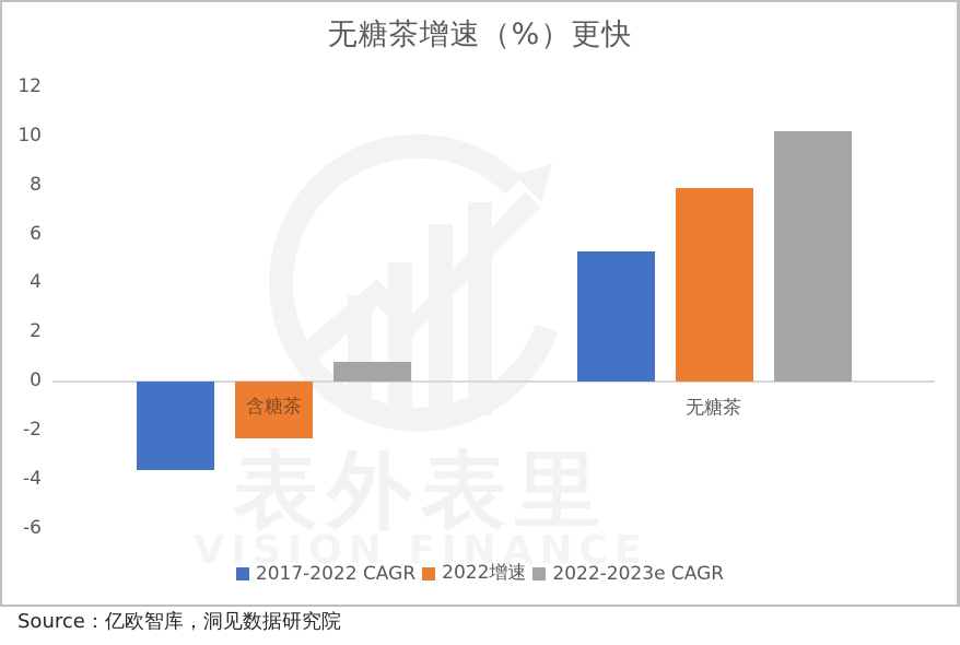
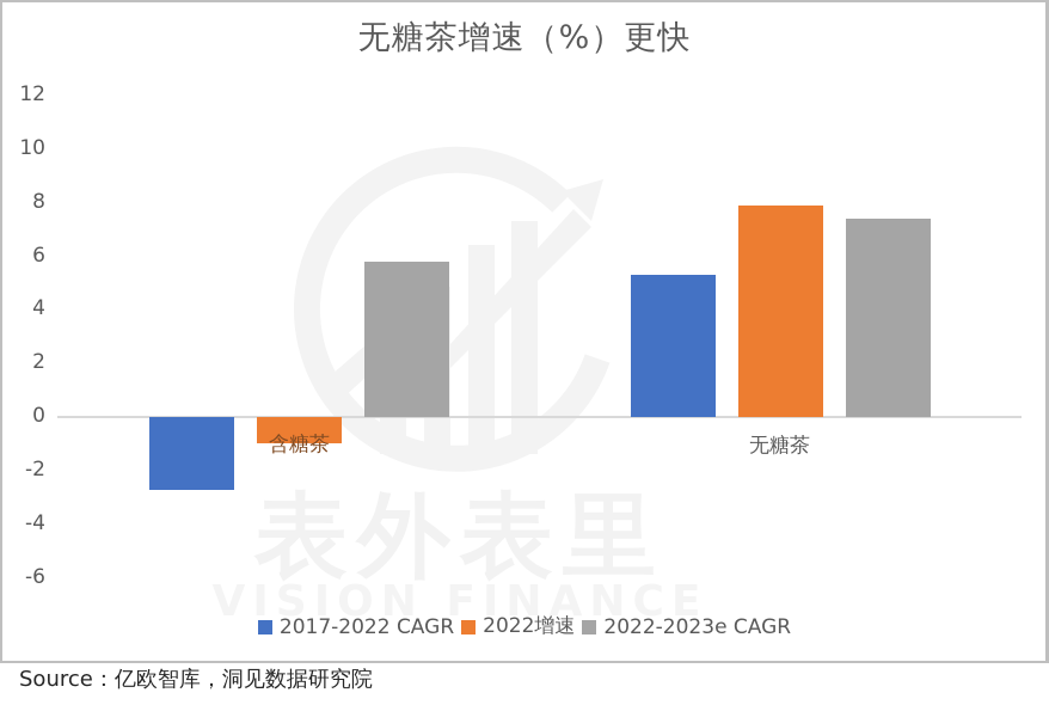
2017-2022 CAGR/含糖茶: -3.6 -> -2.7
2022增速/含糖茶: -2.3 -> -1.0
2022-2023e CAGR/含糖茶: 0.8 -> 5.8
2022-2023e CAGR/无糖茶: 10.2 -> 7.4
